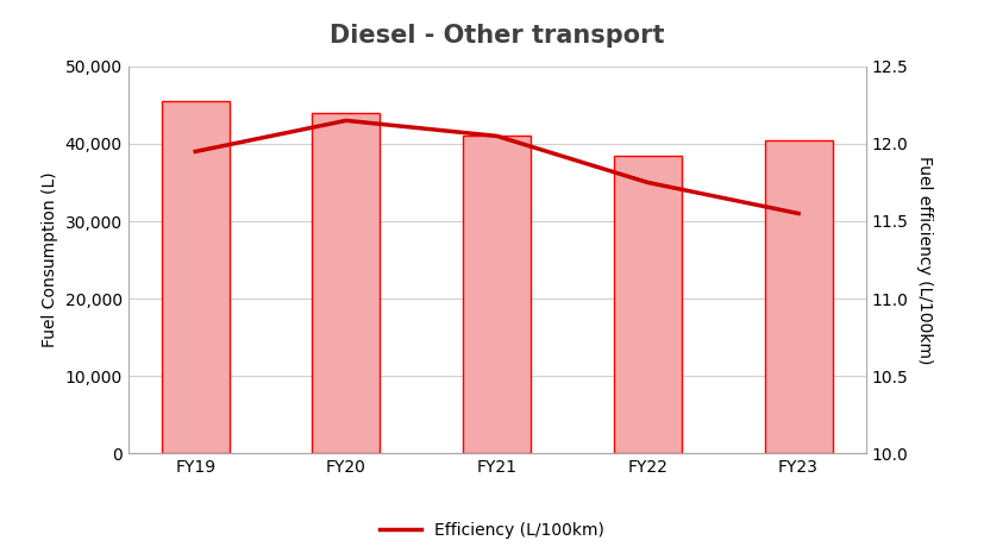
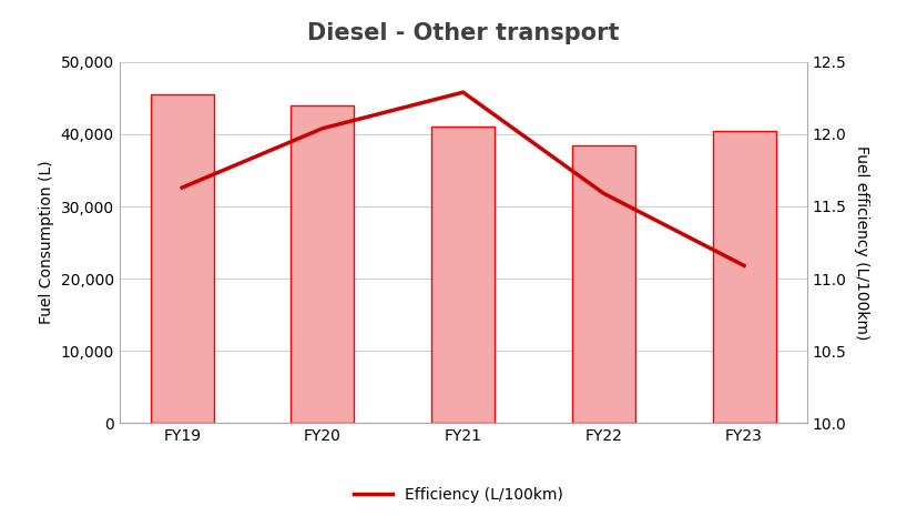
Efficiency (L/100km)/FY19: 11.95 -> 11.63
Efficiency (L/100km)/FY20: 12.15 -> 12.04
Efficiency (L/100km)/FY21: 12.05 -> 12.29
Efficiency (L/100km)/FY22: 11.75 -> 11.59
Efficiency (L/100km)/FY23: 11.55 -> 11.09
